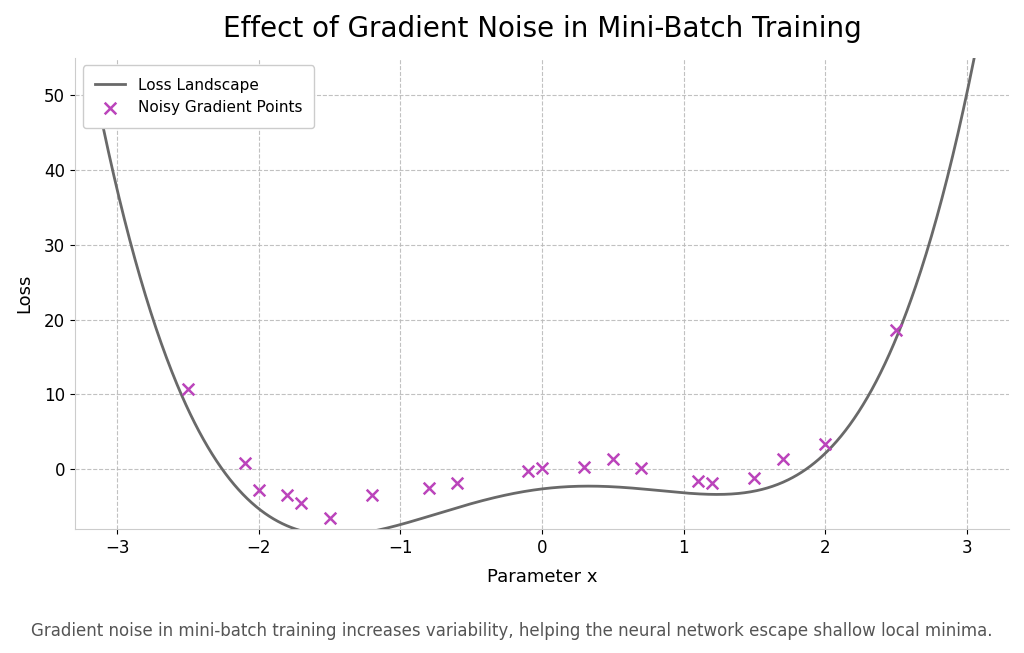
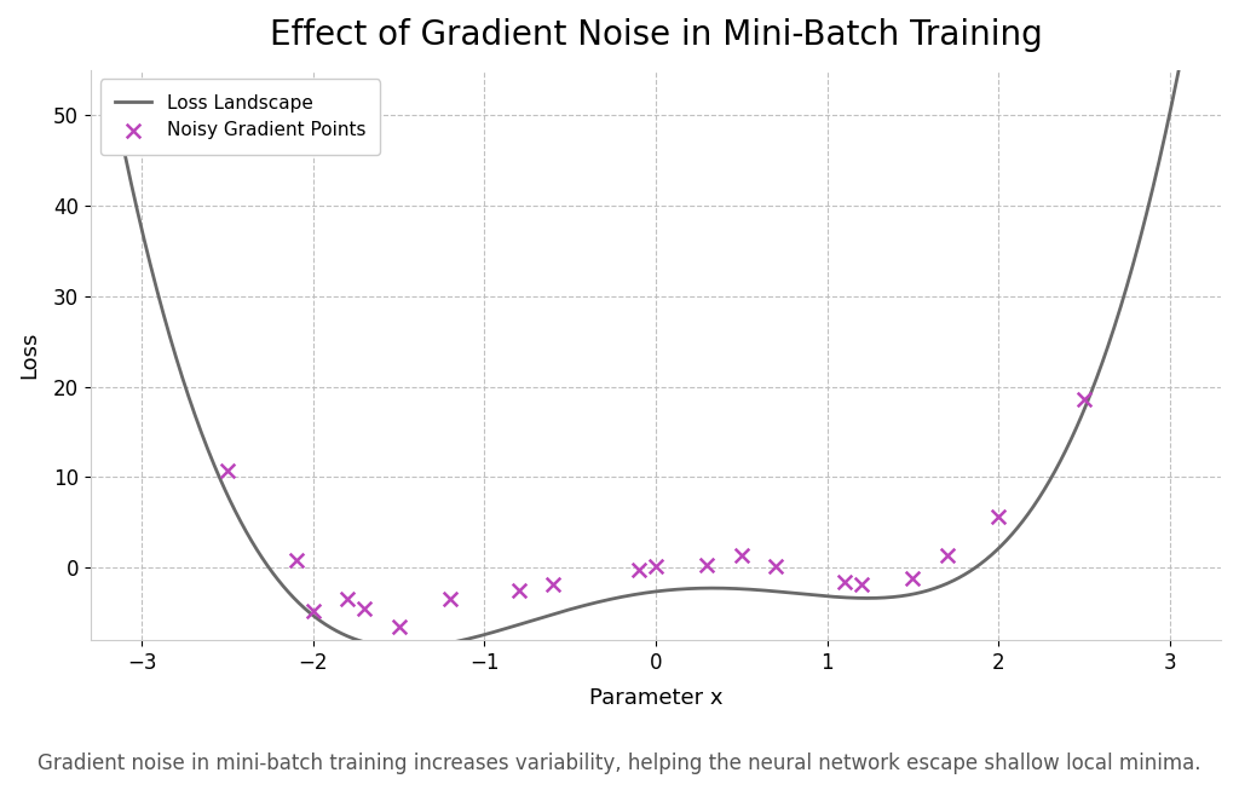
Noisy Gradient Points/−2: -2.8 -> -4.8
Noisy Gradient Points/2: 3.3 -> 5.6
